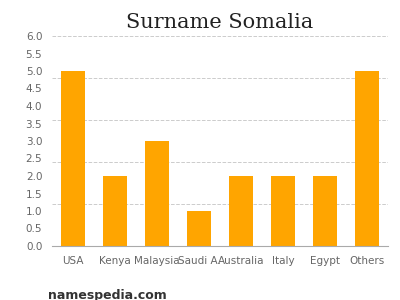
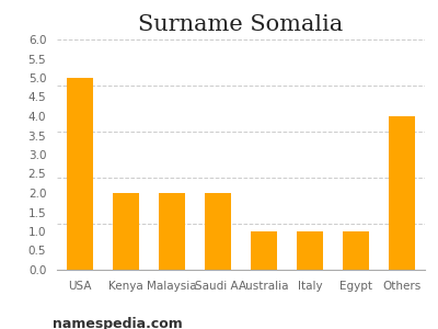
Malaysia: 3 -> 2
Saudi A.: 1 -> 2
Australia: 2 -> 1
Italy: 2 -> 1
Egypt: 2 -> 1
Others: 5 -> 4
